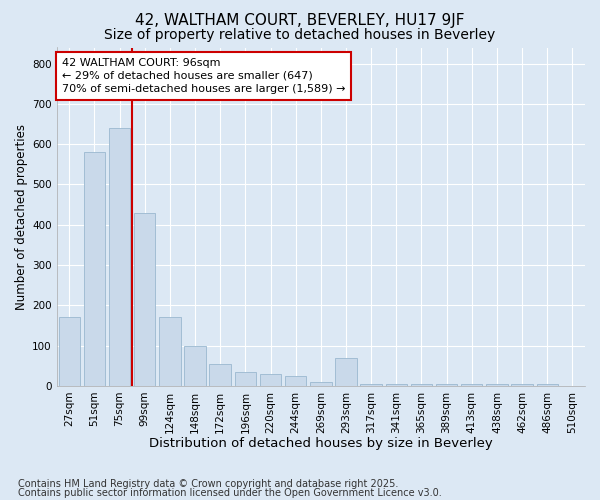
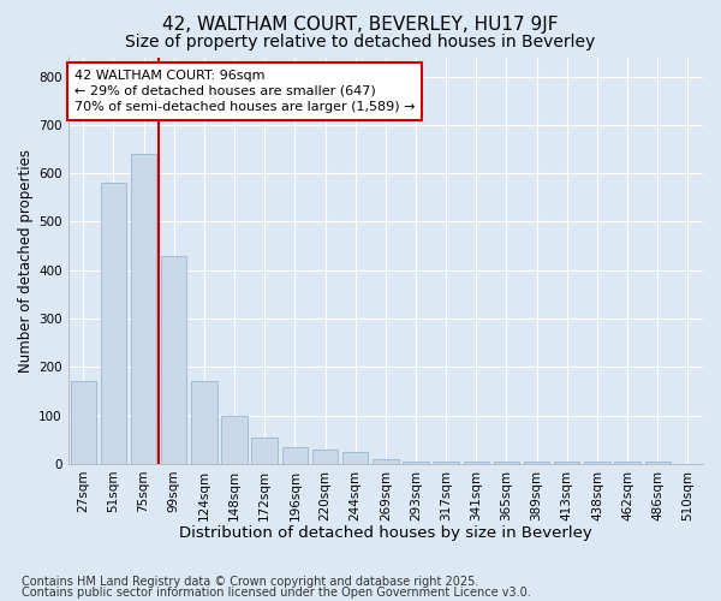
293sqm: 70 -> 5
